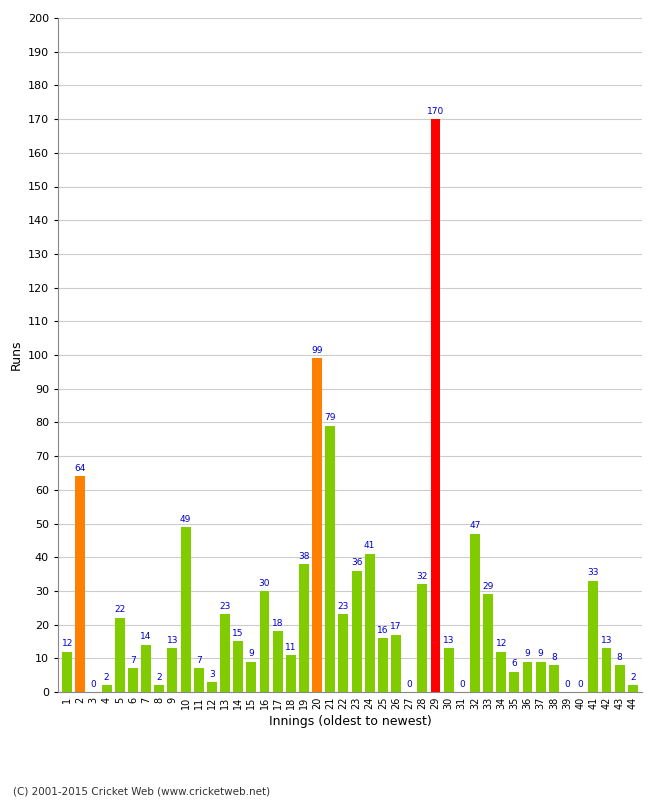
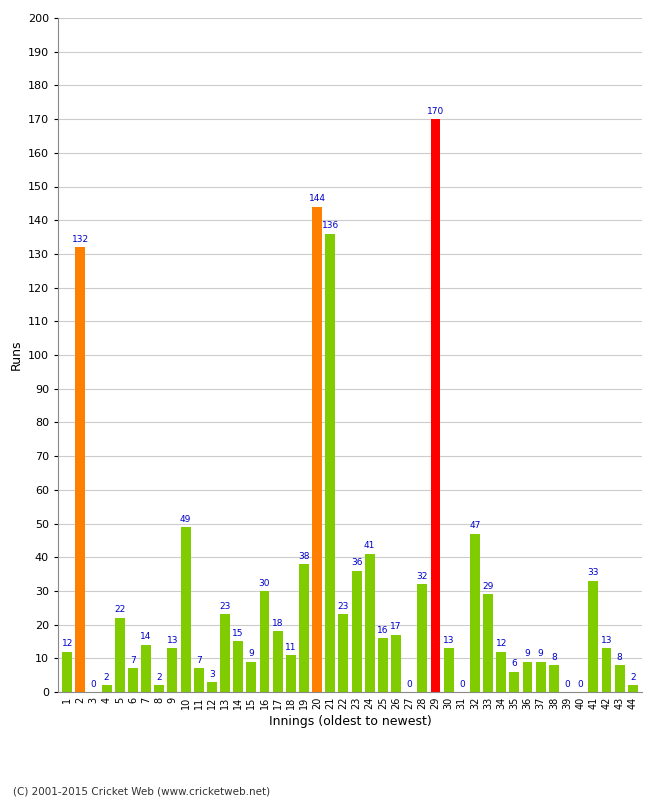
2: 64 -> 132
20: 99 -> 144
21: 79 -> 136
